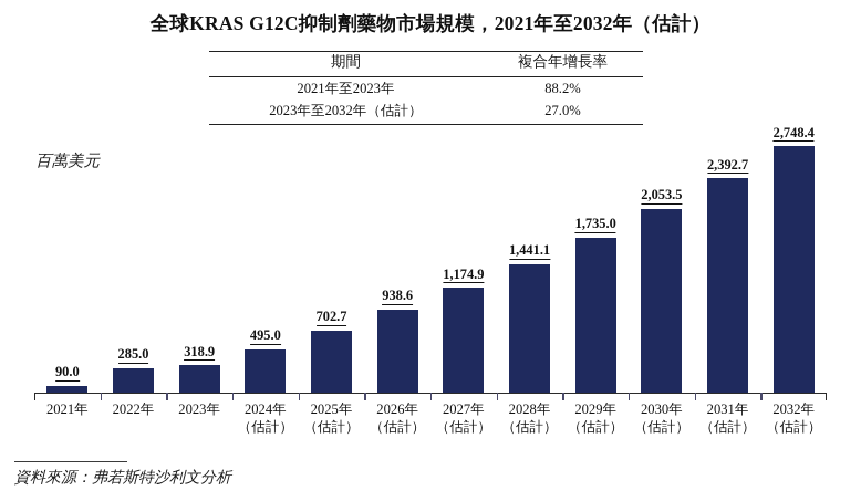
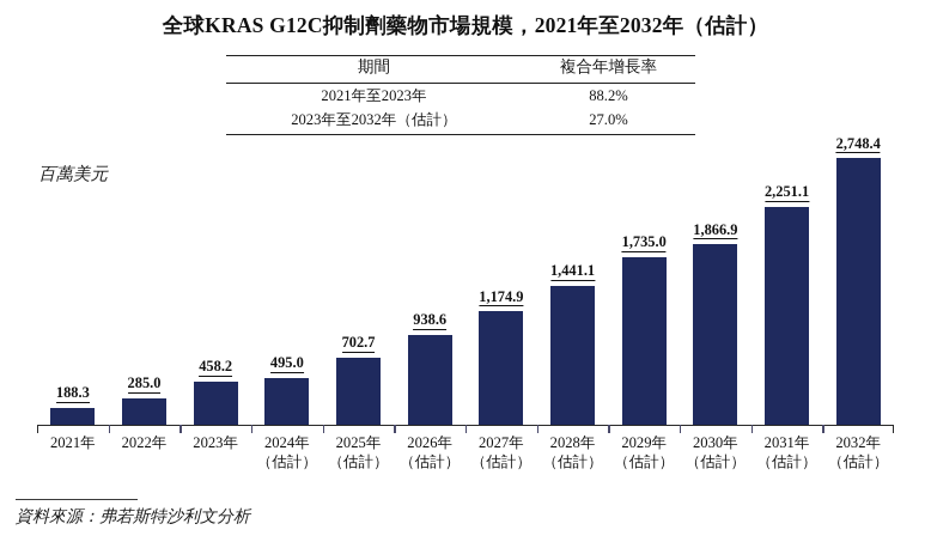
2021年: 90.0 -> 188.3
2023年: 318.9 -> 458.2
2030年: 2,053.5 -> 1,866.9
2031年: 2,392.7 -> 2,251.1
